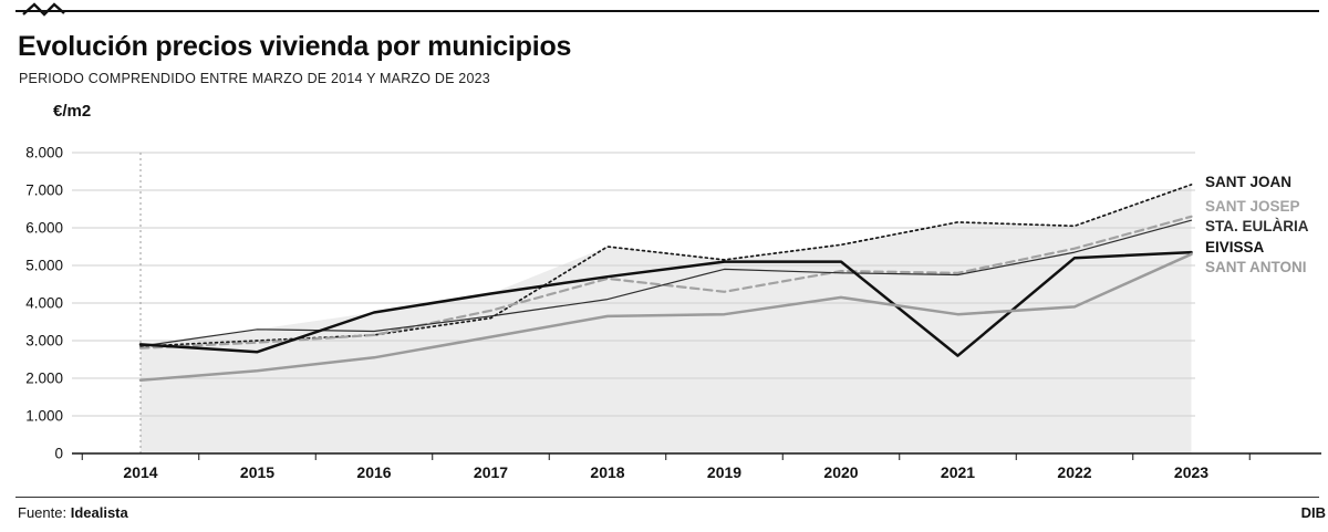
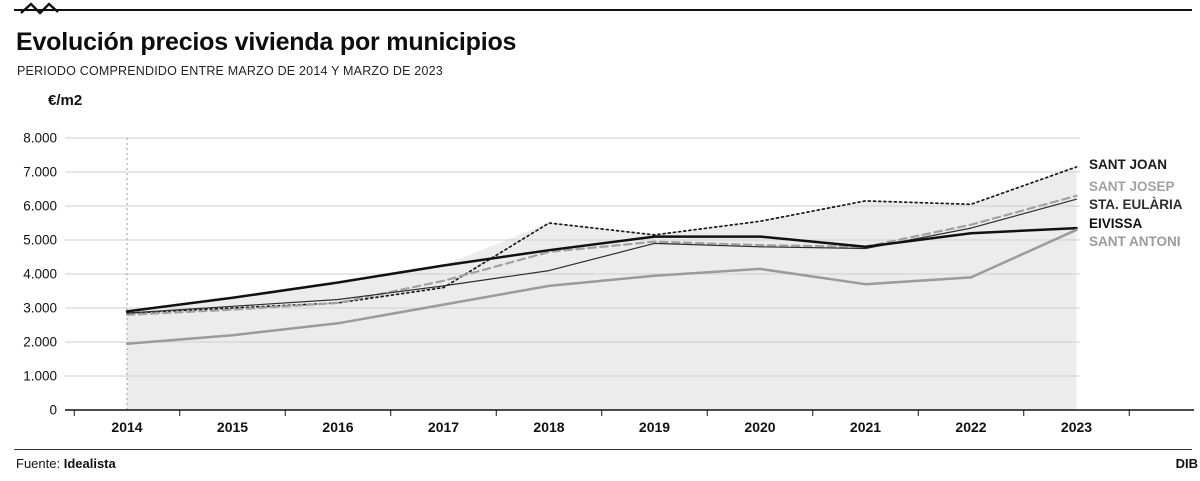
STA. EULÀRIA/2015: 3300 -> 3000
EIVISSA/2015: 2700 -> 3300
SANT JOSEP/2019: 4300 -> 5000
SANT ANTONI/2019: 3700 -> 4000
EIVISSA/2021: 2600 -> 4800
